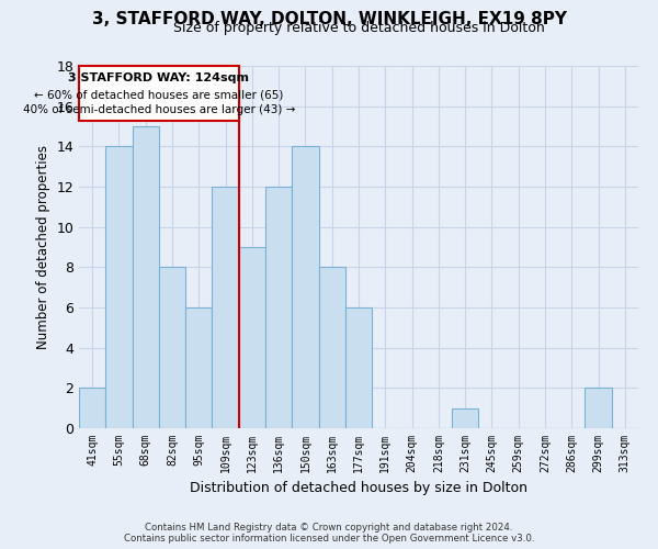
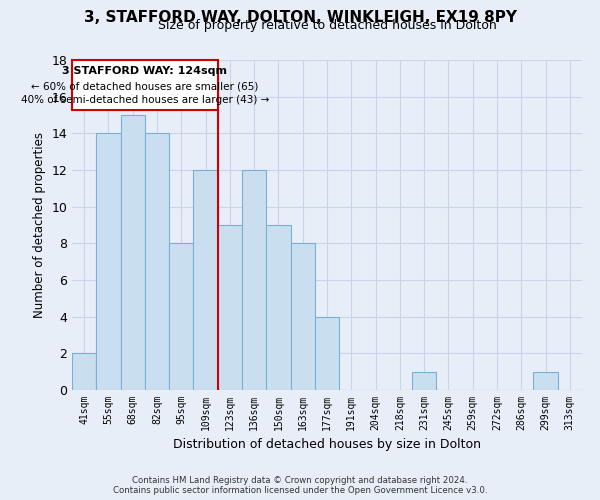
82sqm: 8 -> 14
95sqm: 6 -> 8
150sqm: 14 -> 9
177sqm: 6 -> 4
299sqm: 2 -> 1
